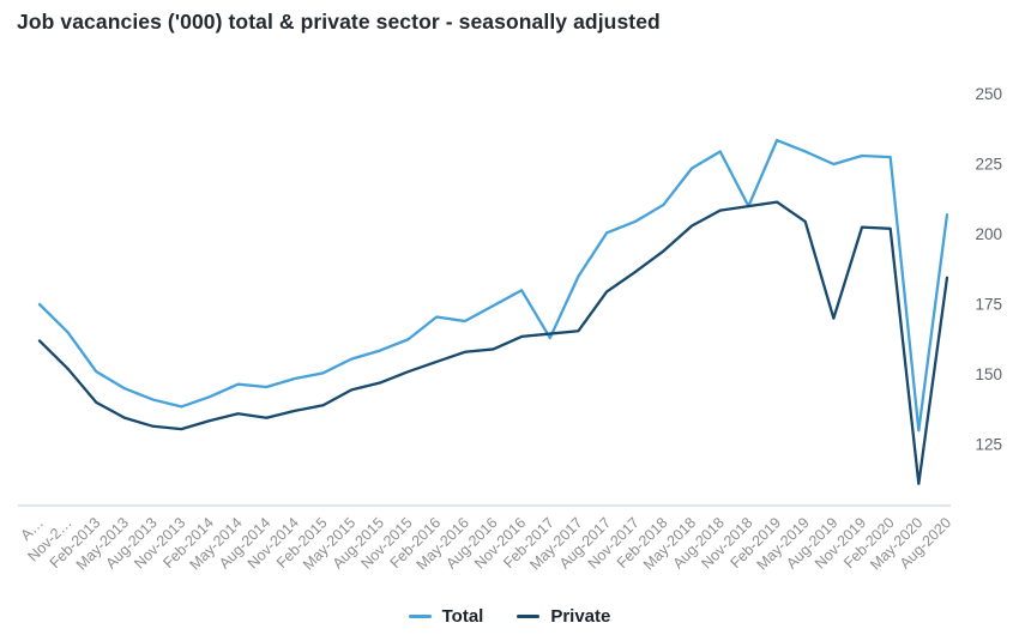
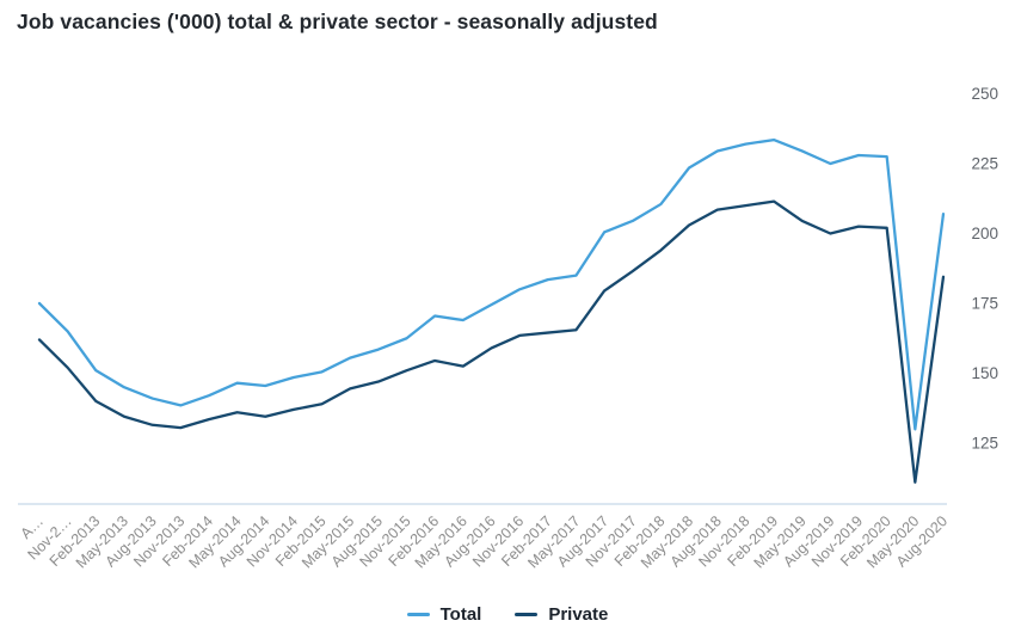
Private/May-2016: 158 -> 152
Total/Feb-2017: 163 -> 184
Total/Nov-2018: 210 -> 232
Private/Aug-2019: 170 -> 200
